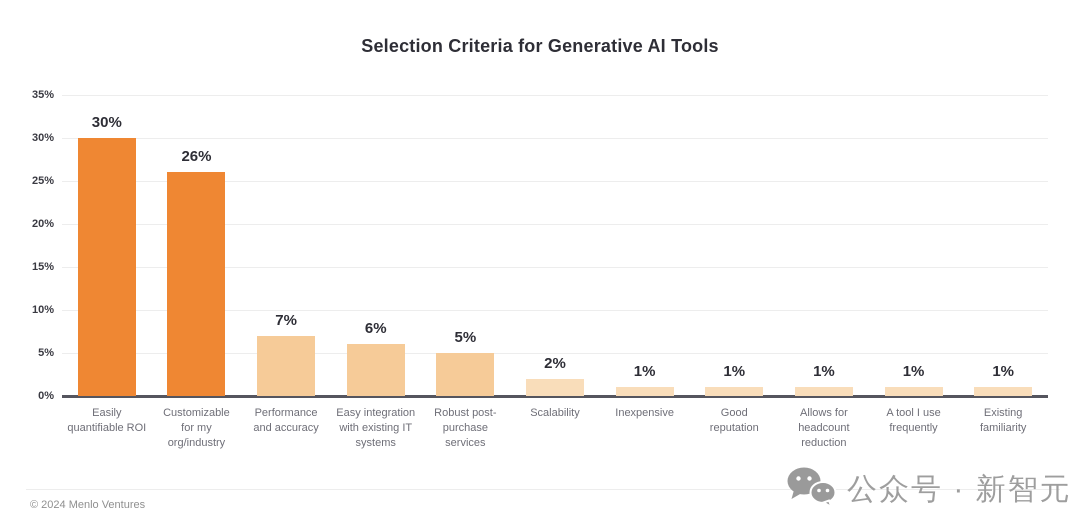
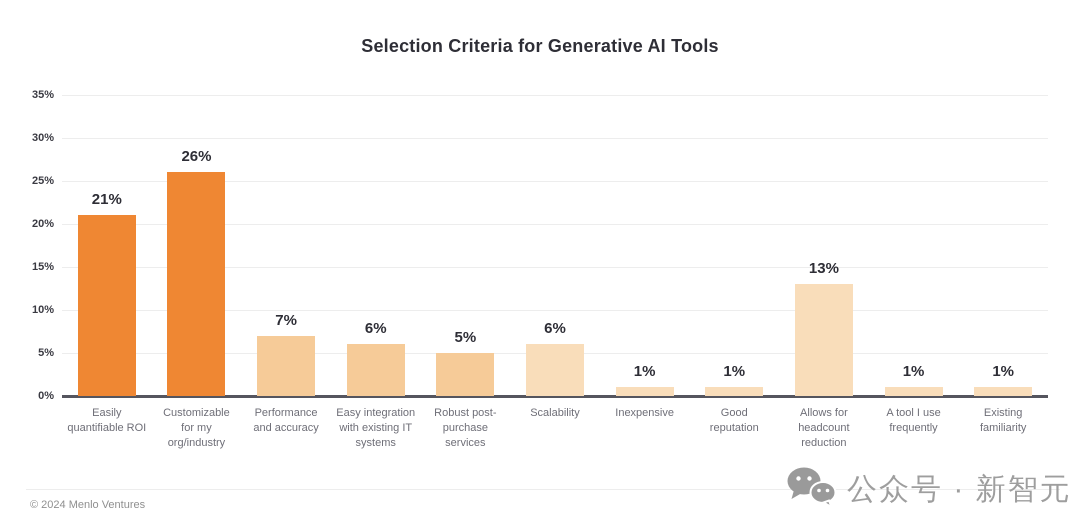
Easily quantifiable ROI: 30% -> 21%
Scalability: 2% -> 6%
Allows for headcount reduction: 1% -> 13%
